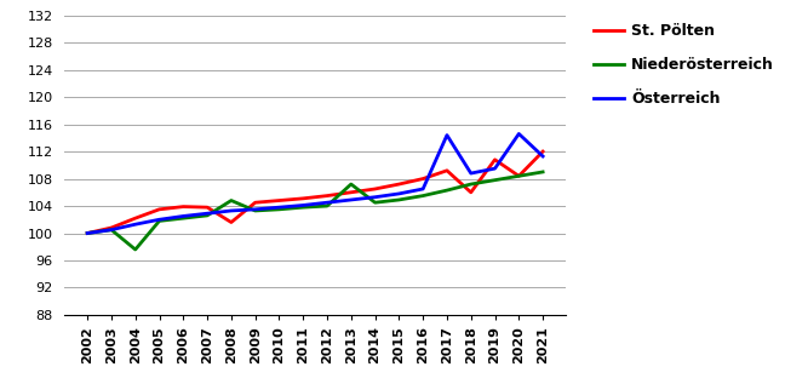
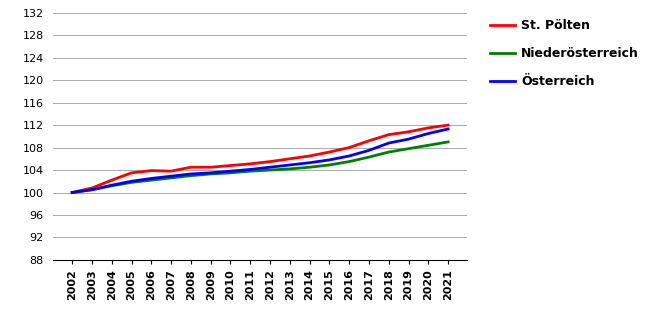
Niederösterreich/2004: 97.6 -> 101.2
St. Pölten/2008: 101.6 -> 104.5
Niederösterreich/2008: 104.8 -> 103.0
Niederösterreich/2013: 107.2 -> 104.2
Österreich/2017: 114.4 -> 107.5
St. Pölten/2018: 106.0 -> 110.3
St. Pölten/2020: 108.4 -> 111.5
Österreich/2020: 114.6 -> 110.5
